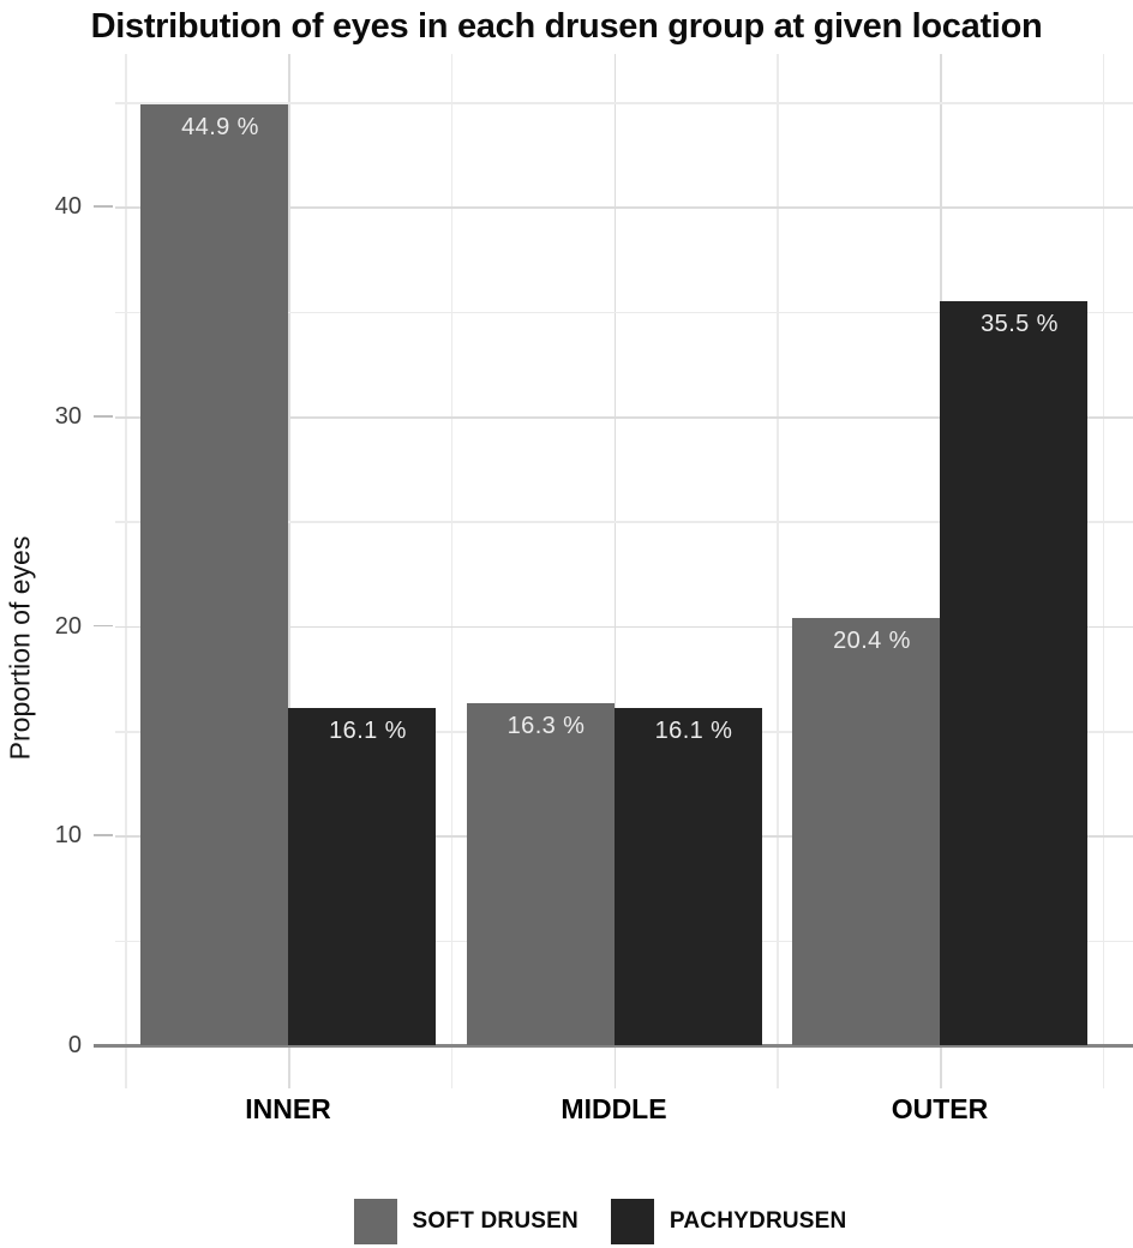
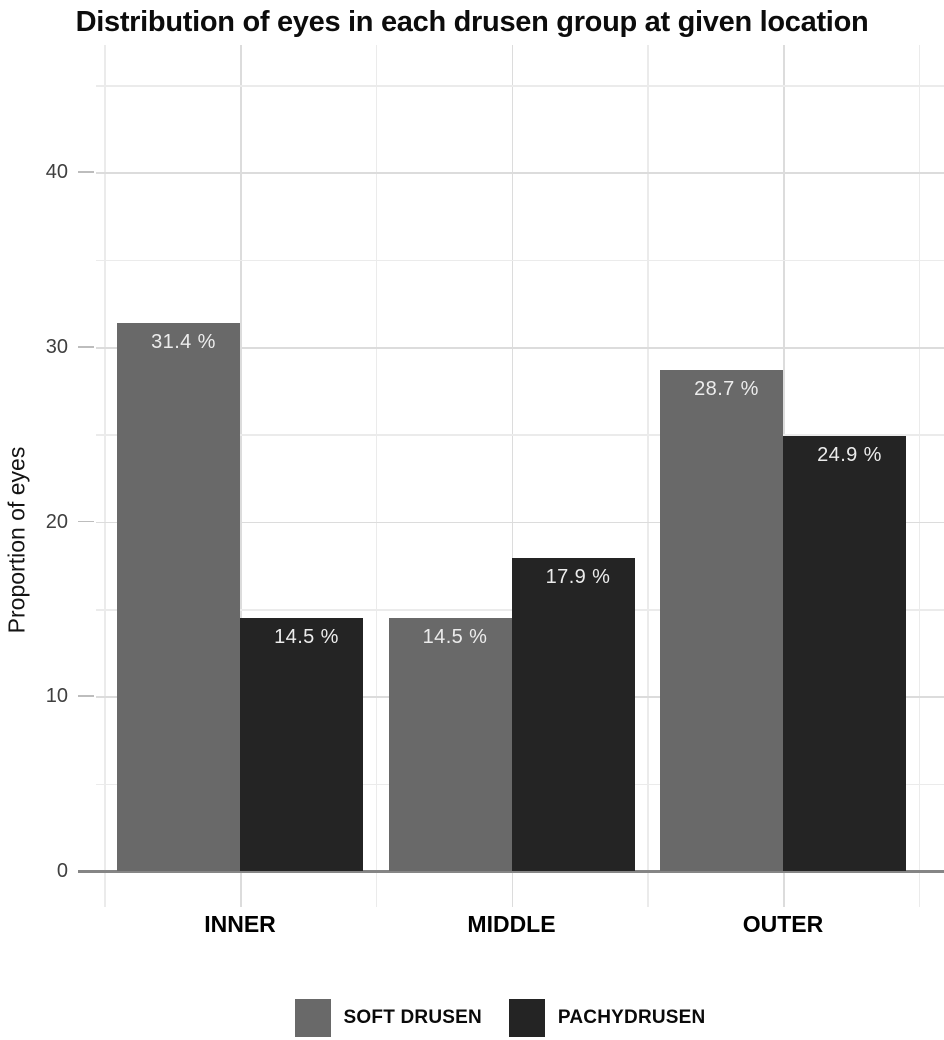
SOFT DRUSEN/INNER: 44.9 -> 31.4
PACHYDRUSEN/INNER: 16.1 -> 14.5
SOFT DRUSEN/MIDDLE: 16.3 -> 14.5
PACHYDRUSEN/MIDDLE: 16.1 -> 17.9
SOFT DRUSEN/OUTER: 20.4 -> 28.7
PACHYDRUSEN/OUTER: 35.5 -> 24.9
